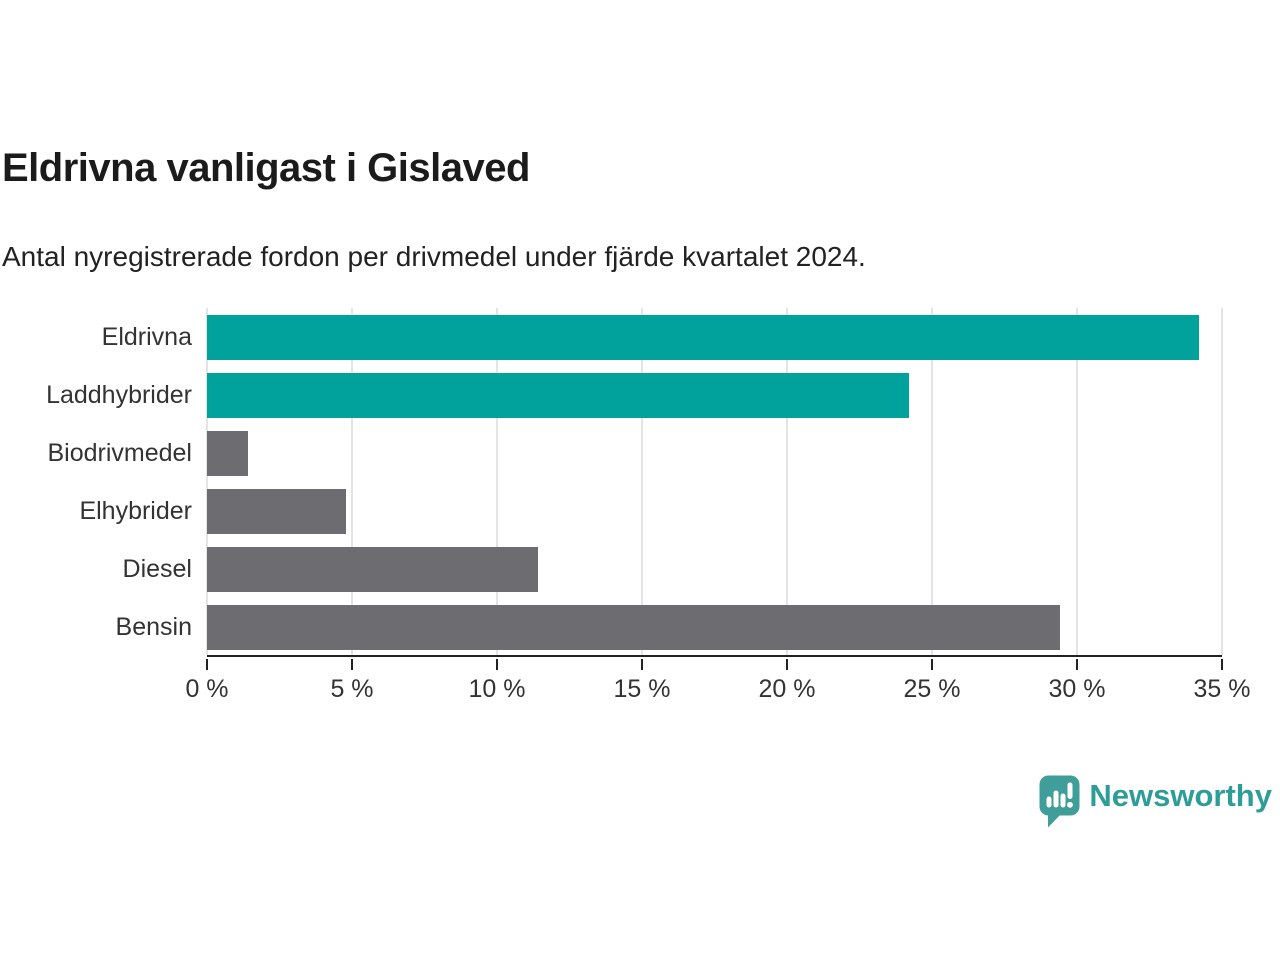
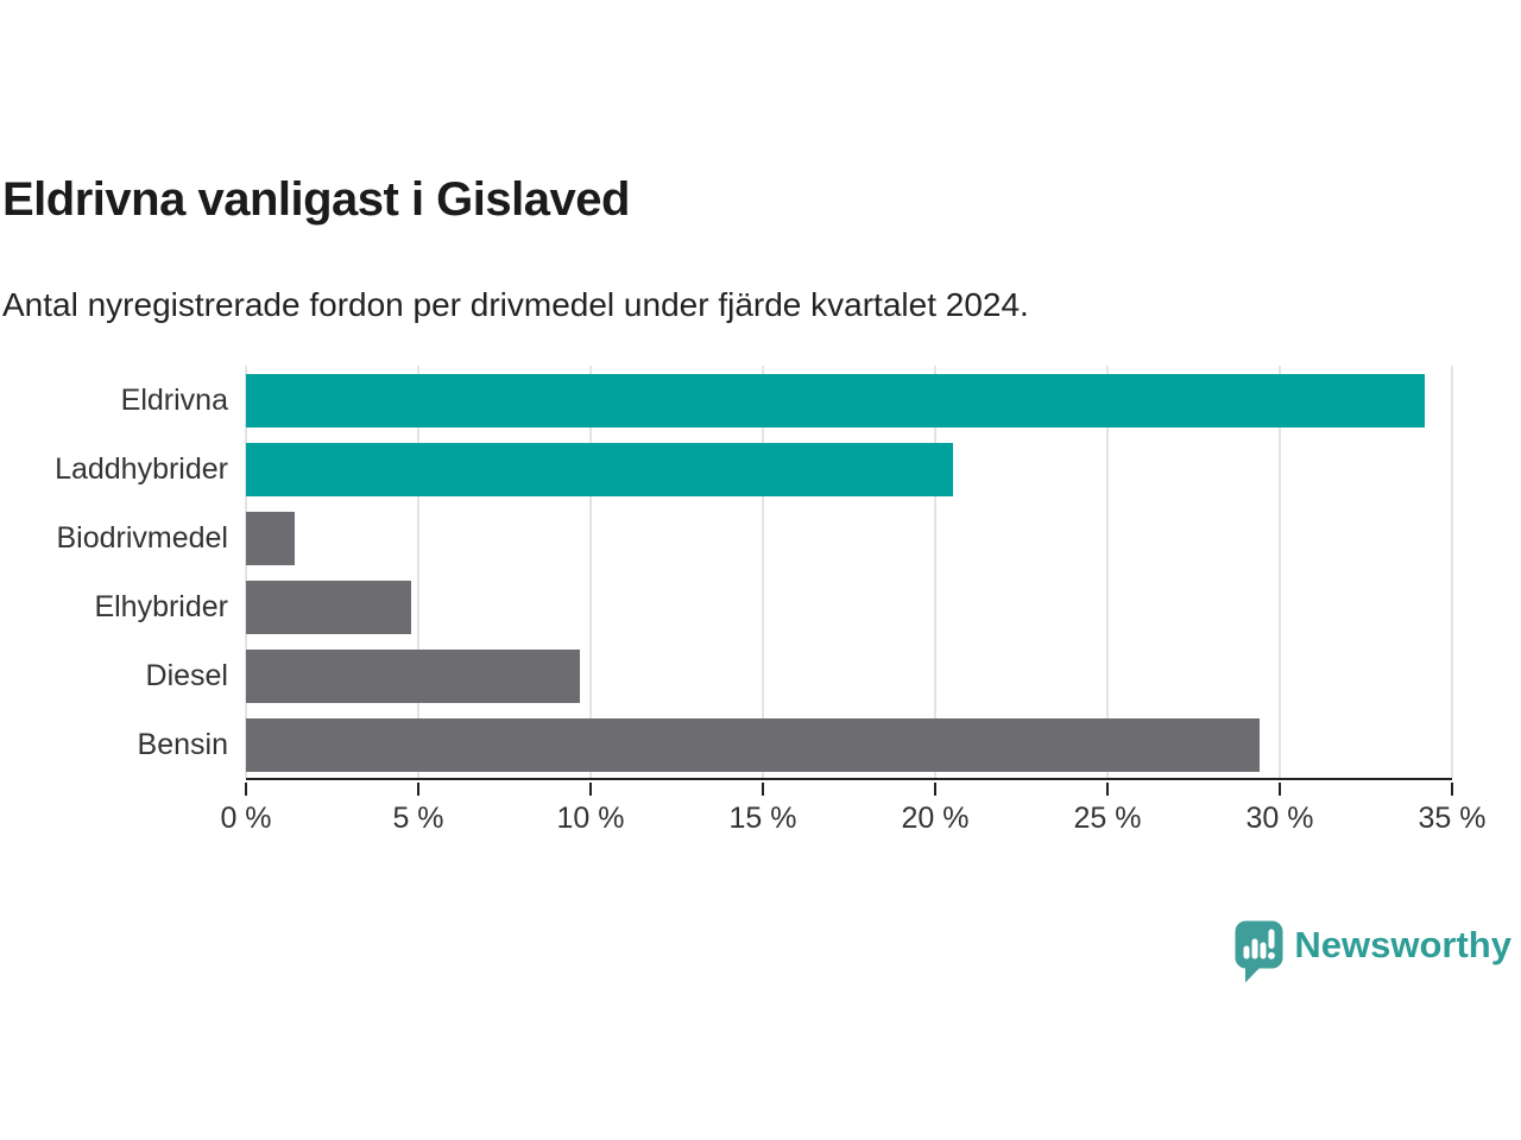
Laddhybrider: 24.2% -> 20.5%
Diesel: 11.4% -> 9.7%
